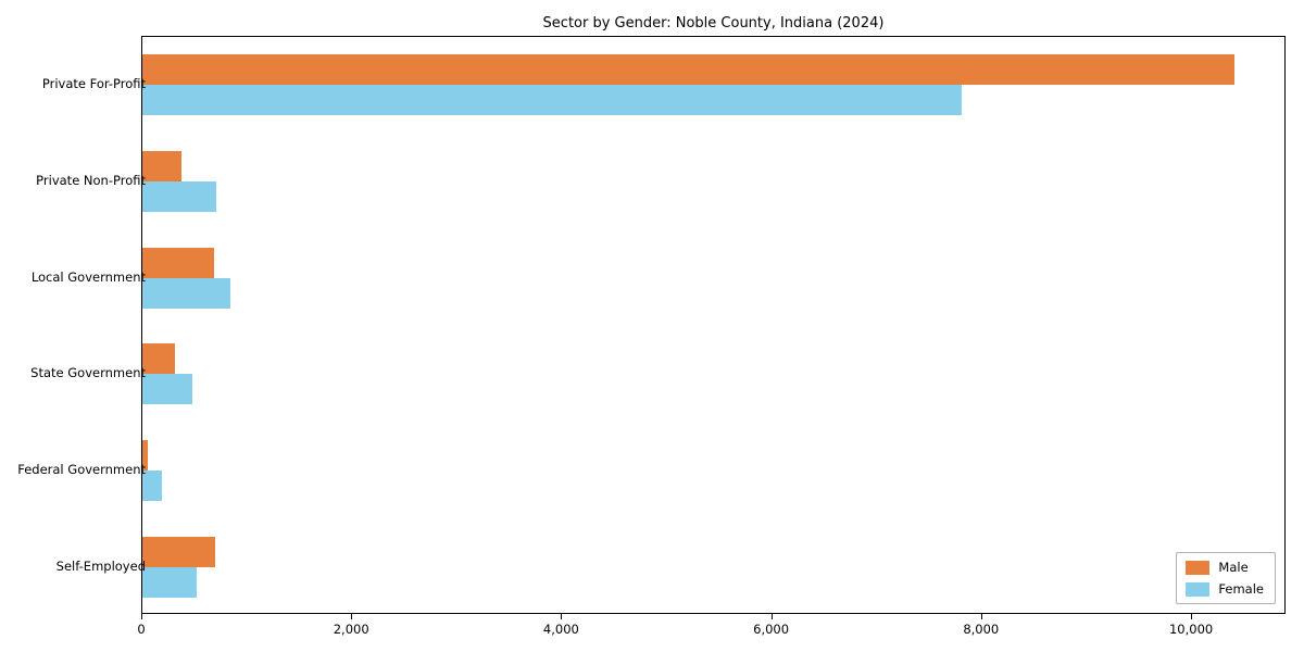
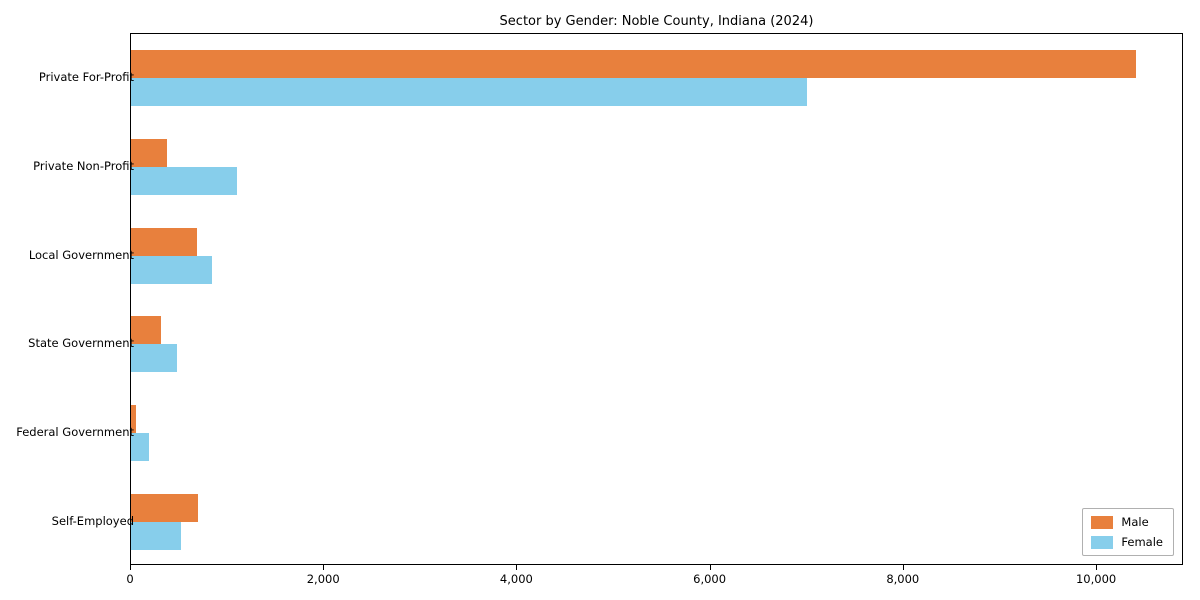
Female/Private For-Profit: 7800 -> 7000
Female/Private Non-Profit: 700 -> 1100
